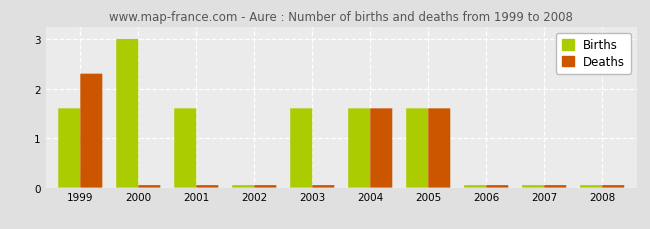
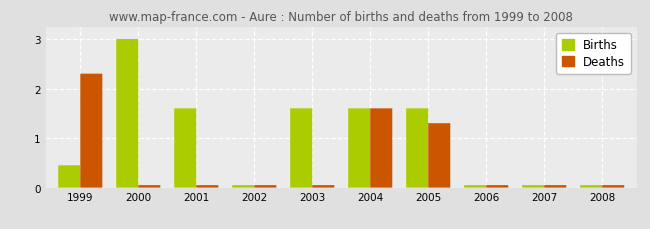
Births/1999: 1.60 -> 0.45
Deaths/2005: 1.60 -> 1.30
